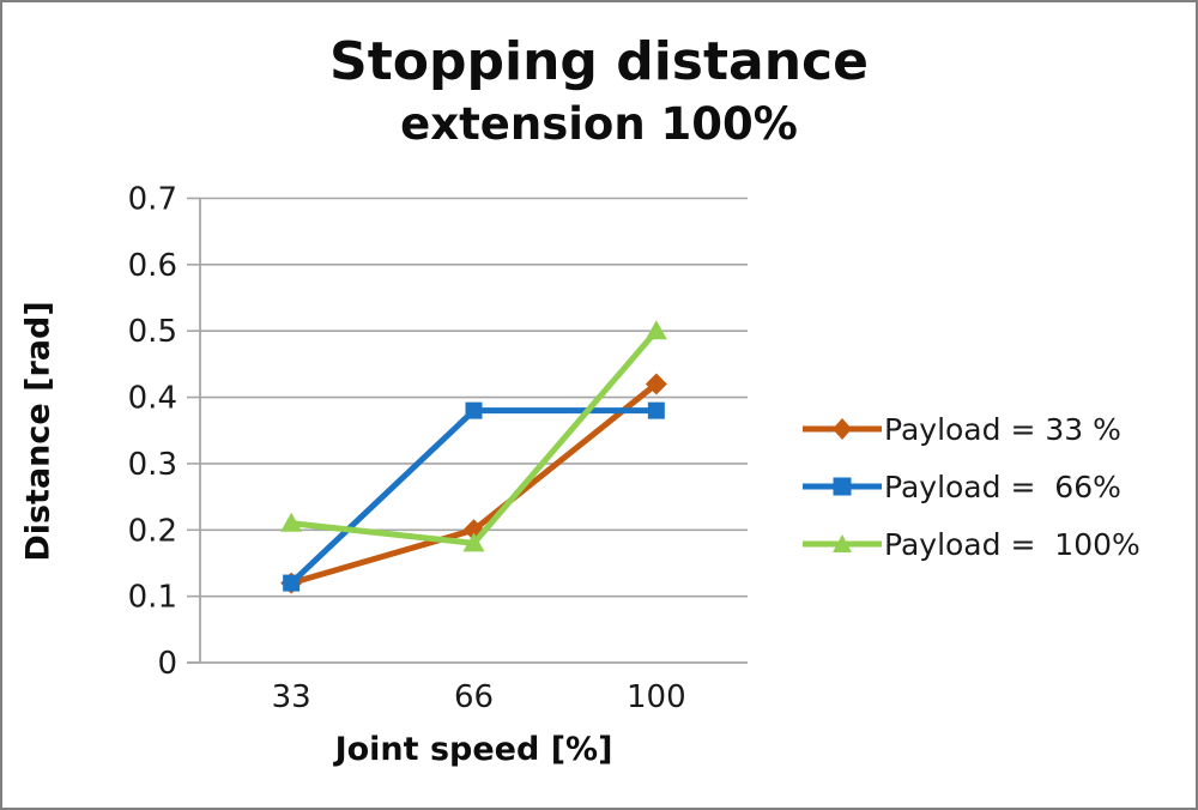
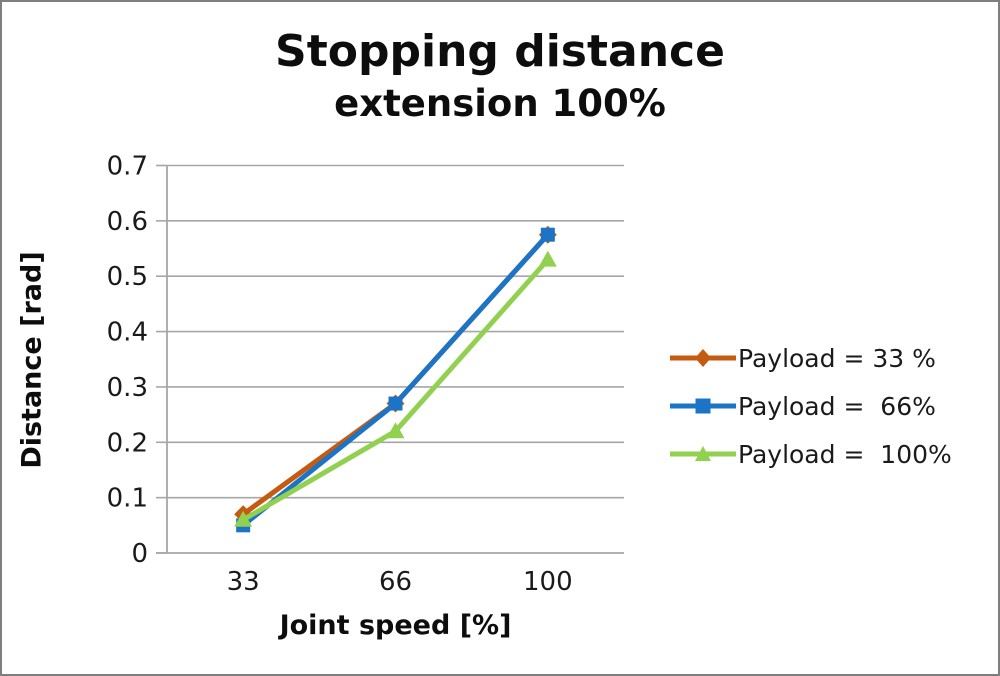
Payload = 33 %/33: 0.12 -> 0.07
Payload = 66%/33: 0.12 -> 0.05
Payload = 100%/33: 0.21 -> 0.06
Payload = 33 %/66: 0.20 -> 0.27
Payload = 66%/66: 0.38 -> 0.27
Payload = 100%/66: 0.18 -> 0.22
Payload = 33 %/100: 0.42 -> 0.57
Payload = 66%/100: 0.38 -> 0.57
Payload = 100%/100: 0.50 -> 0.53
